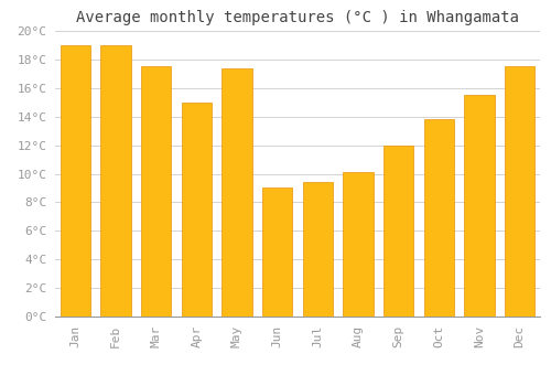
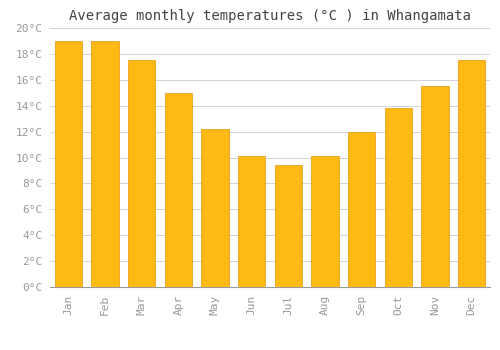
May: 17.4°C -> 12.2°C
Jun: 9.0°C -> 10.1°C
